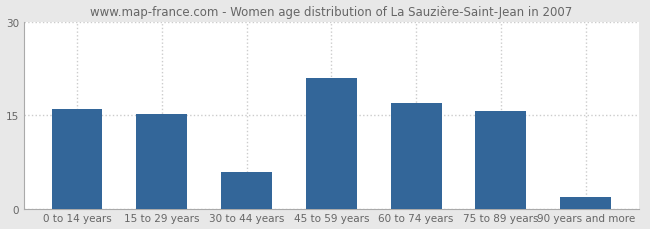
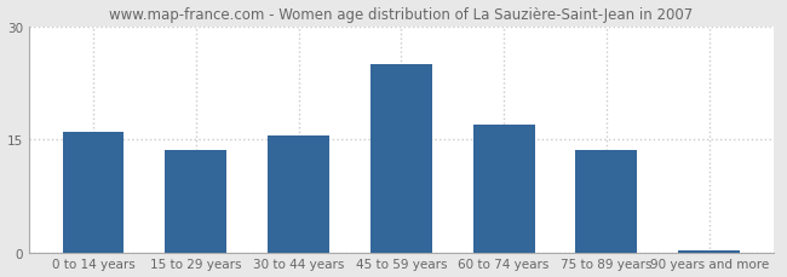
15 to 29 years: 15.2 -> 13.5
30 to 44 years: 5.8 -> 15.5
45 to 59 years: 21.0 -> 25.0
75 to 89 years: 15.6 -> 13.5
90 years and more: 1.8 -> 0.3
